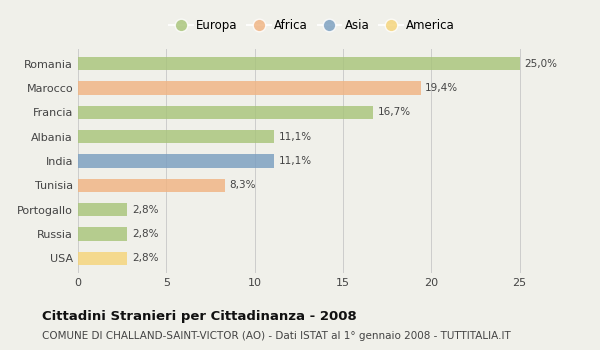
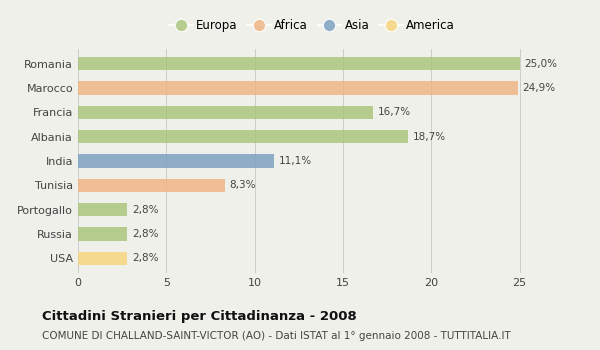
Marocco: 19,4% -> 24,9%
Albania: 11,1% -> 18,7%
